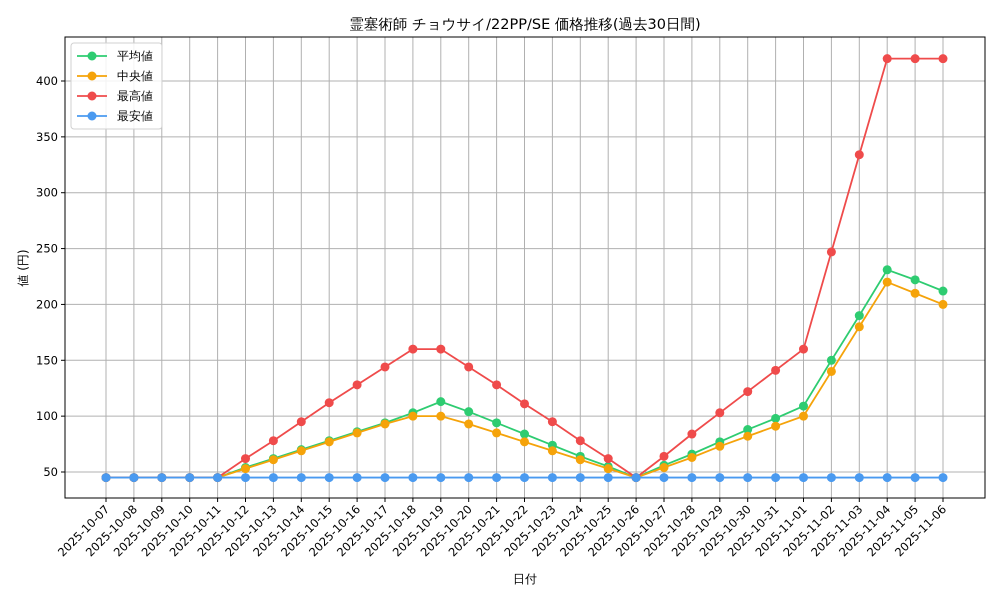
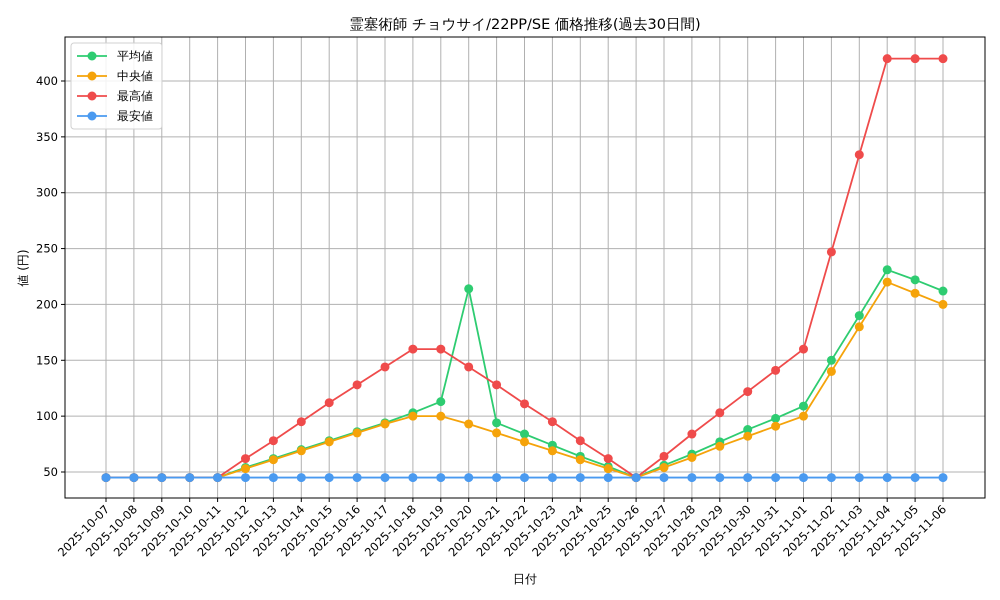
平均値/2025-10-20: 104 -> 214
